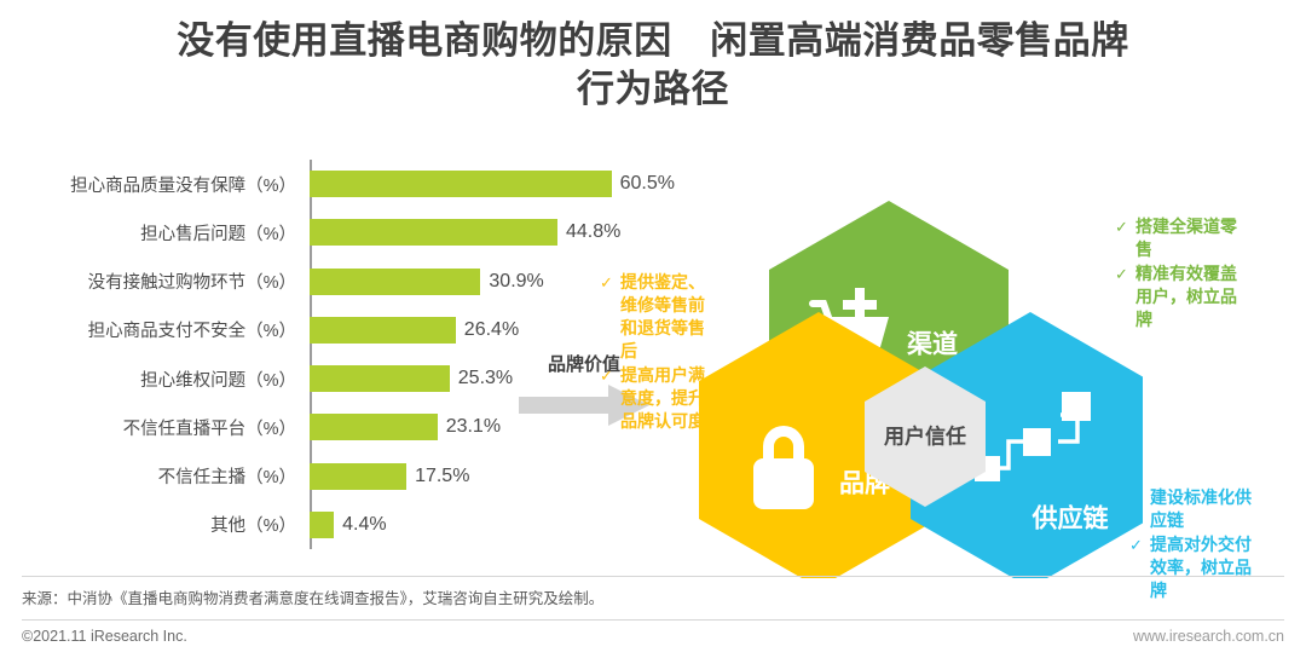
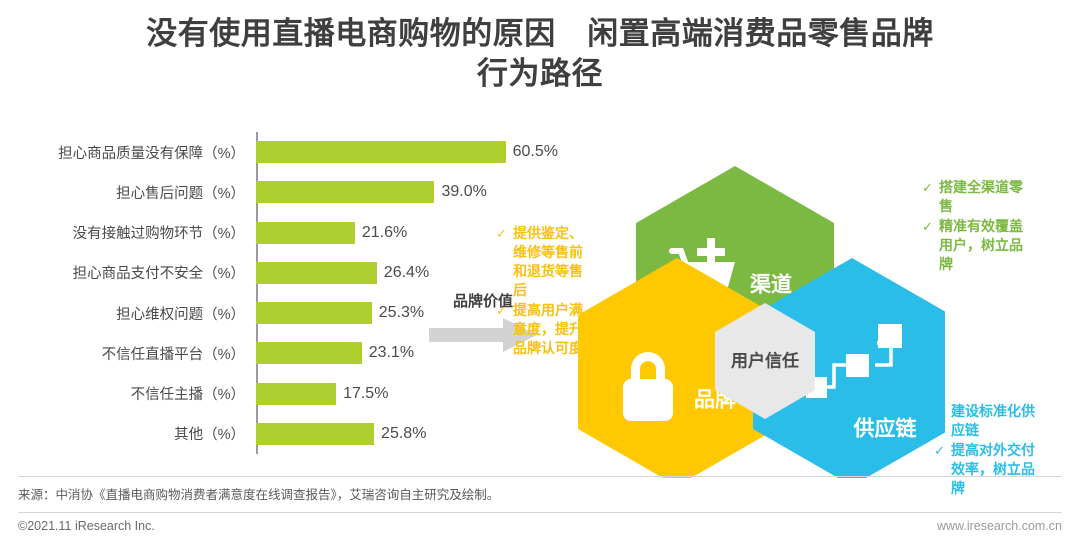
担心售后问题（%）: 44.8% -> 39.0%
没有接触过购物环节（%）: 30.9% -> 21.6%
其他（%）: 4.4% -> 25.8%
